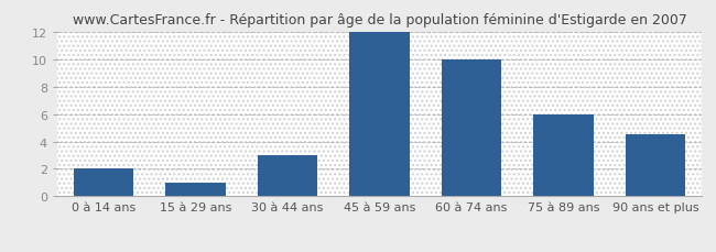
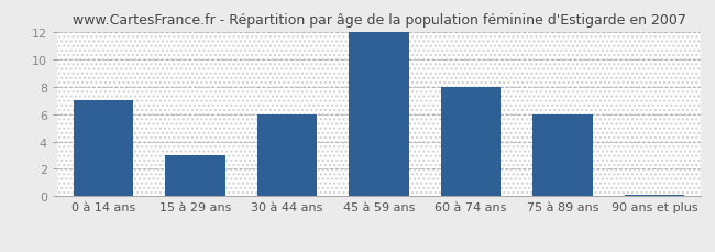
0 à 14 ans: 2.0 -> 7.0
15 à 29 ans: 1.0 -> 3.0
30 à 44 ans: 3.0 -> 6.0
60 à 74 ans: 10.0 -> 8.0
90 ans et plus: 4.5 -> 0.1
